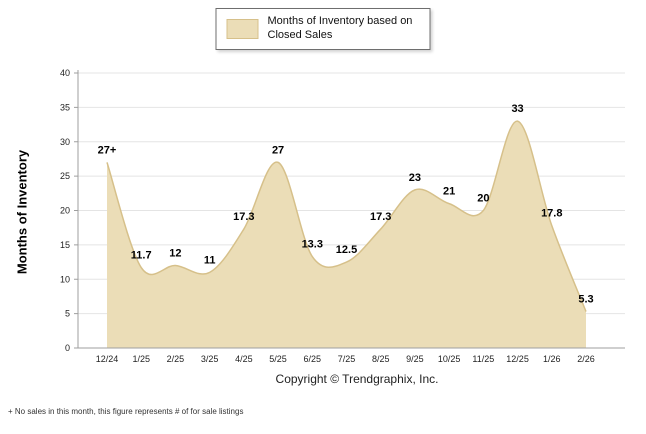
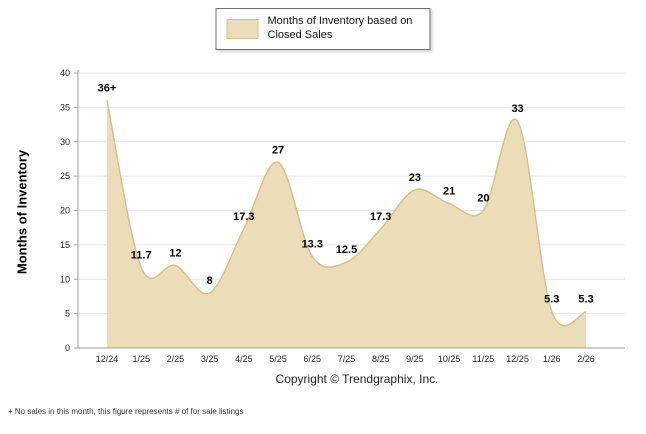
12/24: 27 -> 36
3/25: 11 -> 8
1/26: 17.8 -> 5.3
